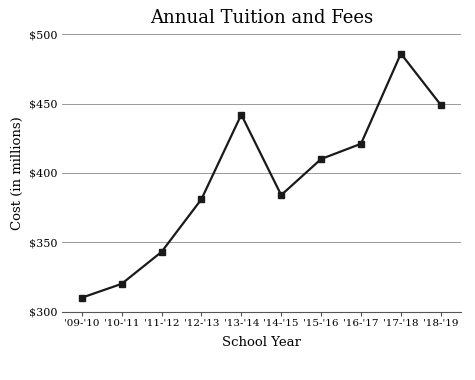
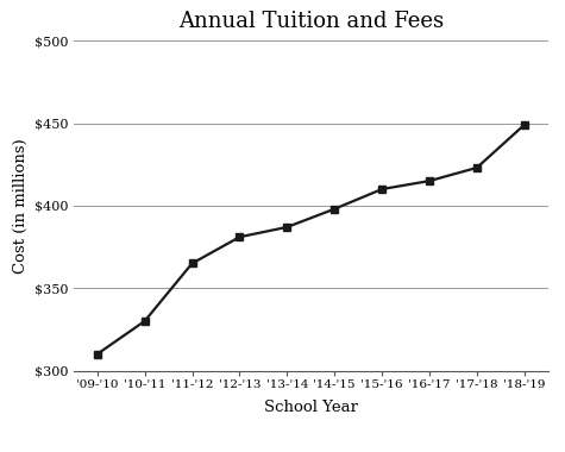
'10-'11: $320 -> $330
'11-'12: $343 -> $365
'13-'14: $442 -> $387
'14-'15: $384 -> $398
'16-'17: $421 -> $415
'17-'18: $486 -> $423
